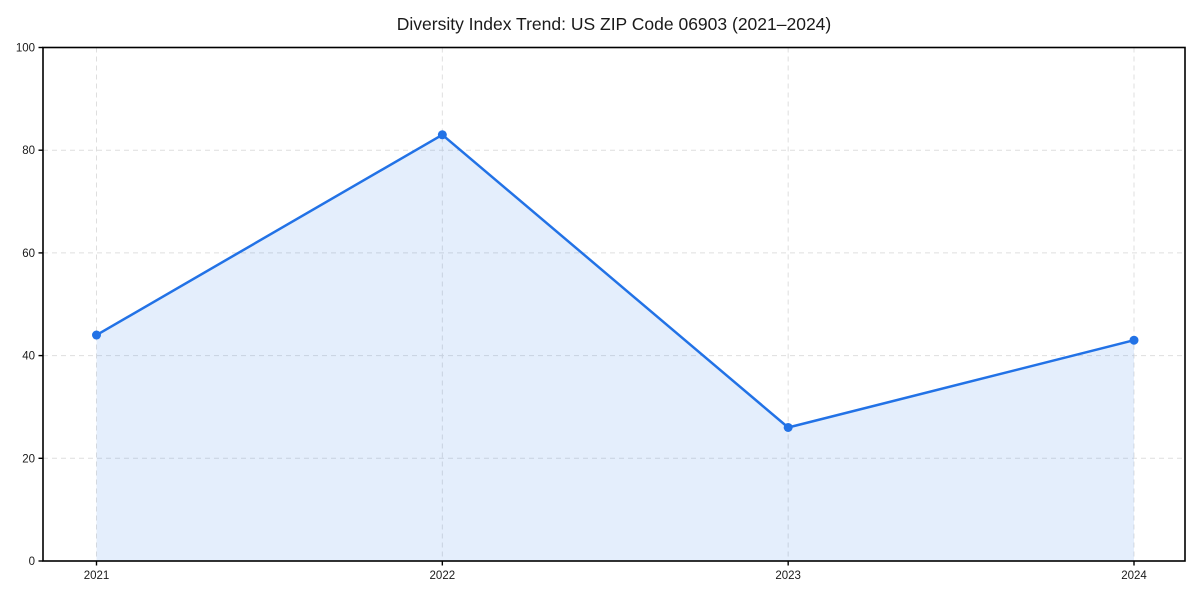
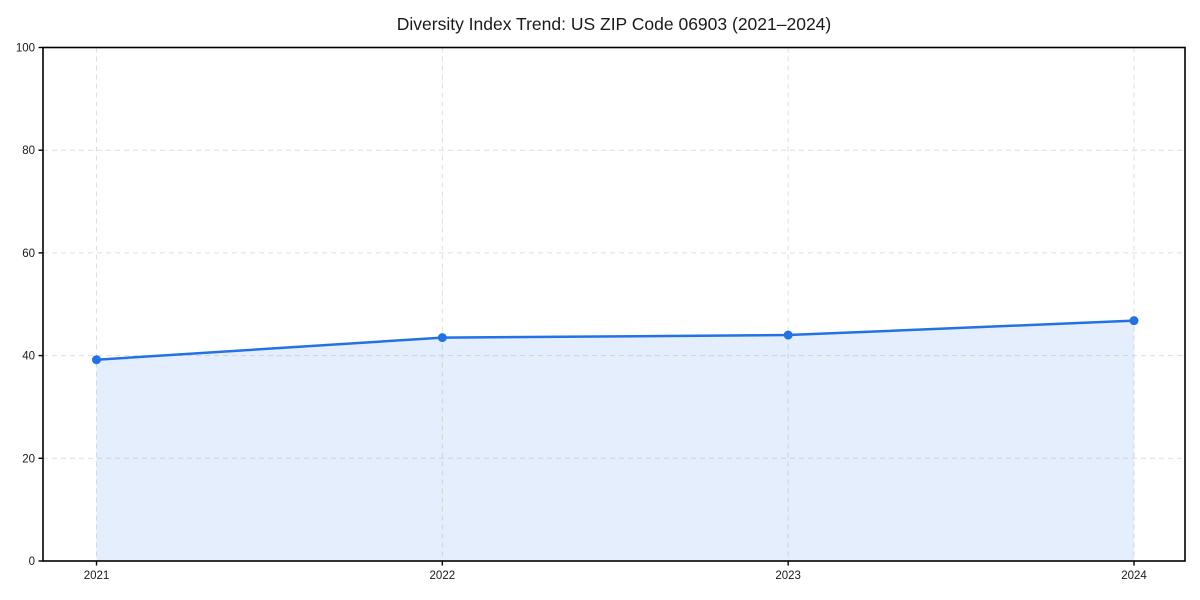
2021: 44 -> 39
2022: 83 -> 44
2023: 26 -> 44
2024: 43 -> 47
